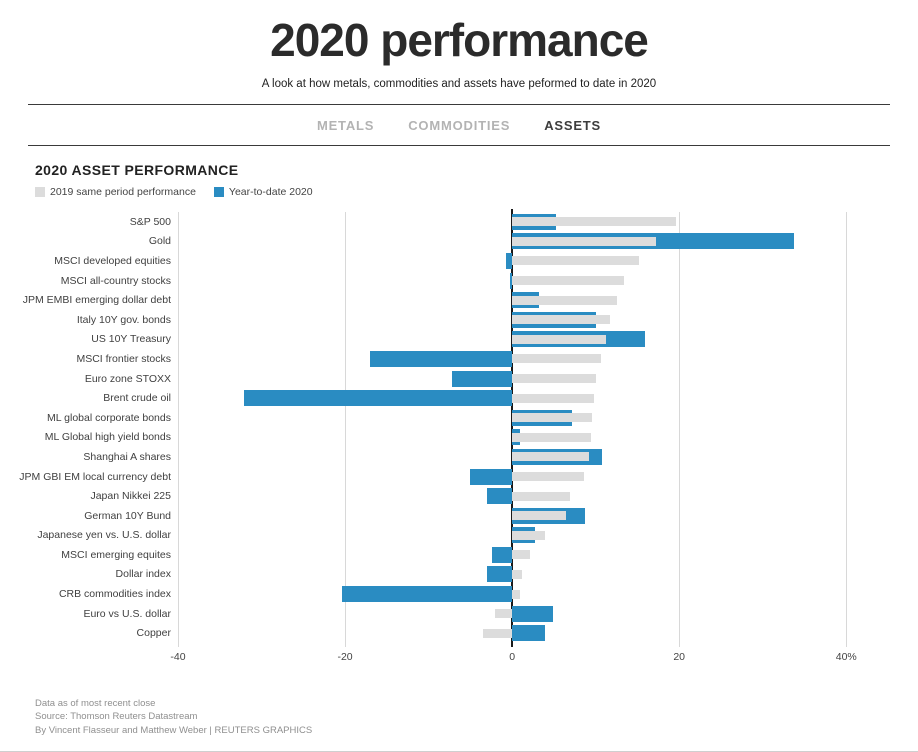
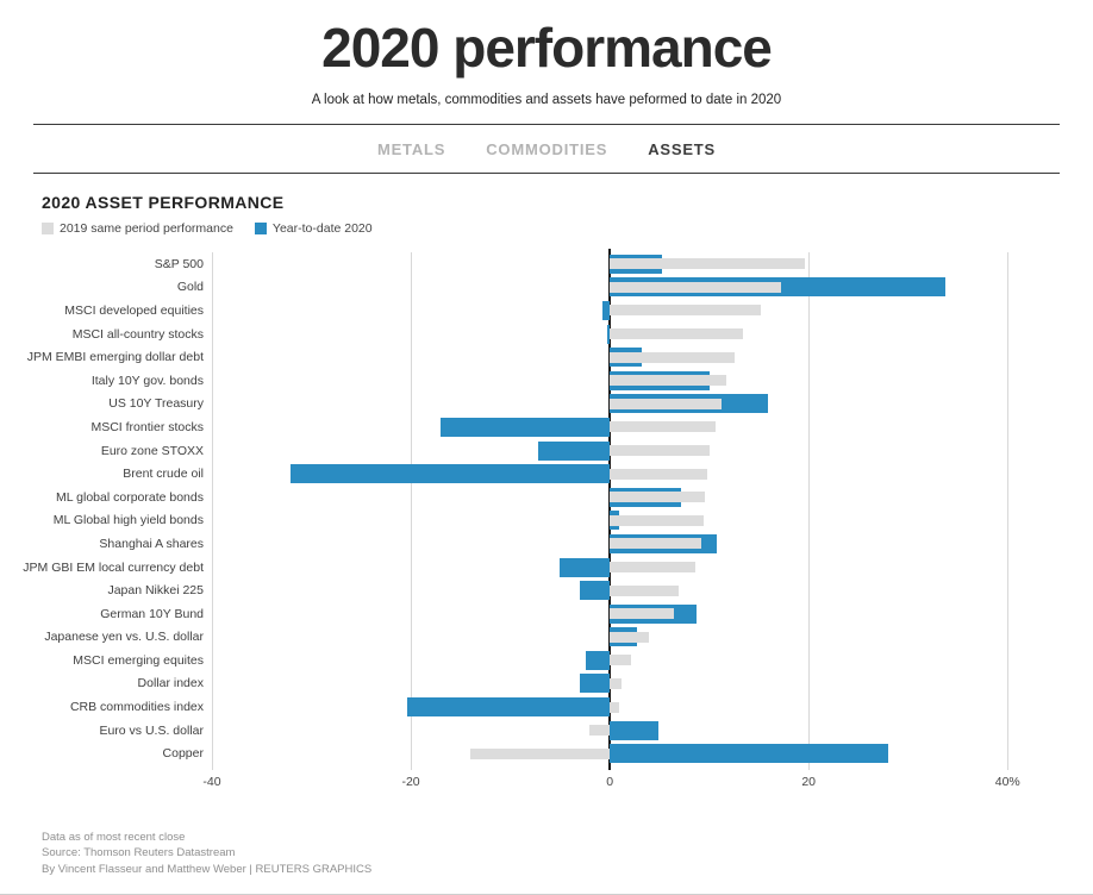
2019 same period performance/Copper: -4% -> -14%
Year-to-date 2020/Copper: 4% -> 28%
